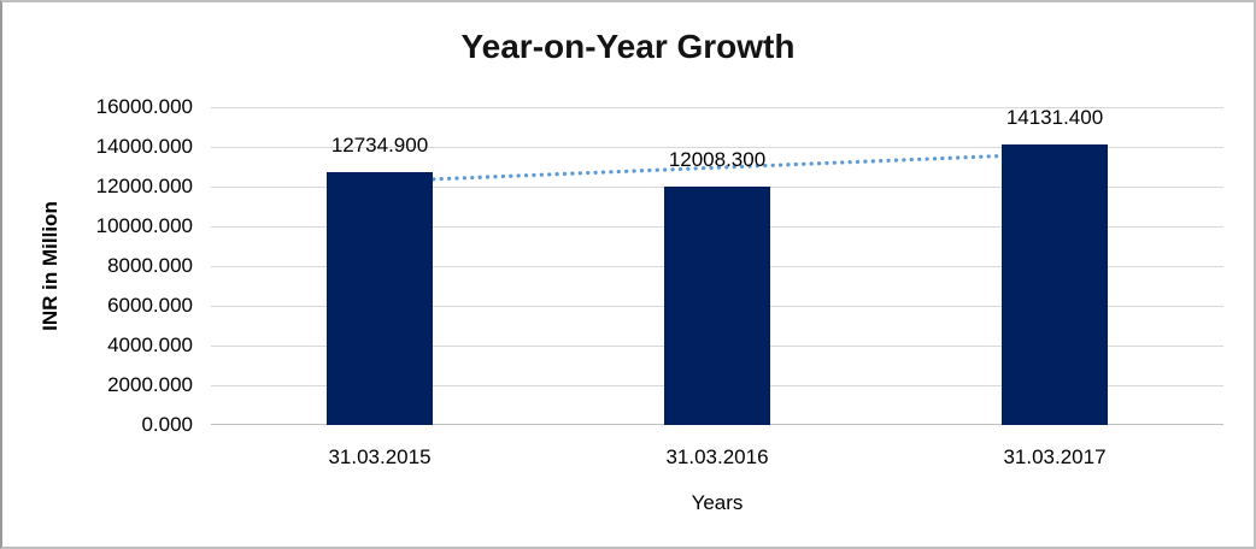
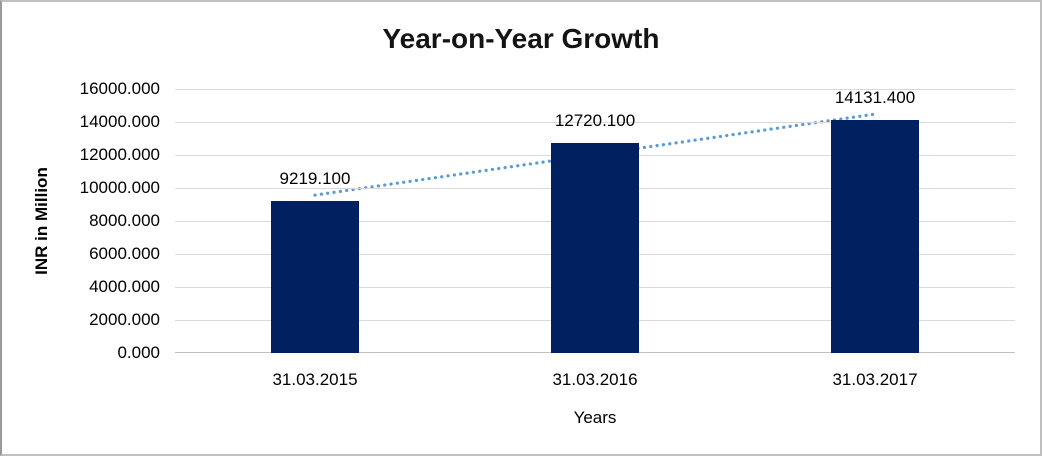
31.03.2015: 12734.900 -> 9219.100
31.03.2016: 12008.300 -> 12720.100
